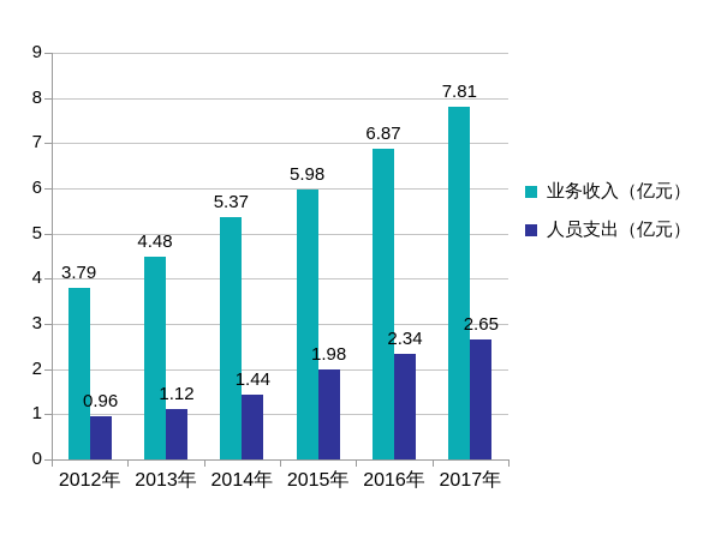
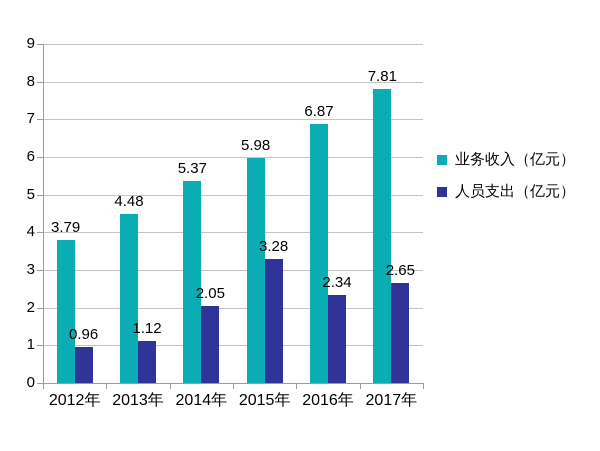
人员支出（亿元）/2014年: 1.44 -> 2.05
人员支出（亿元）/2015年: 1.98 -> 3.28
